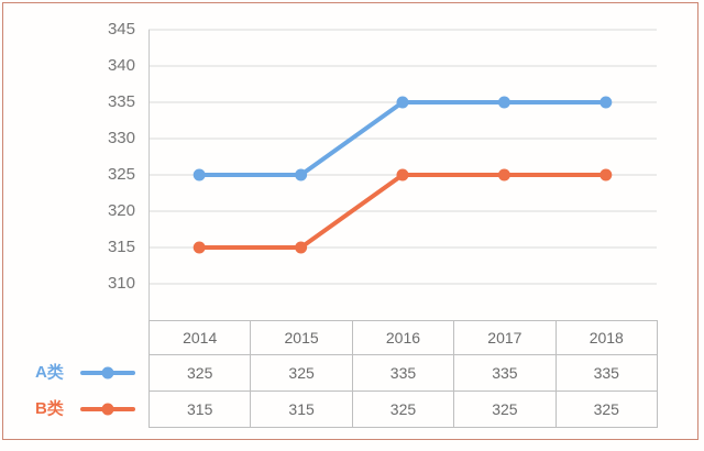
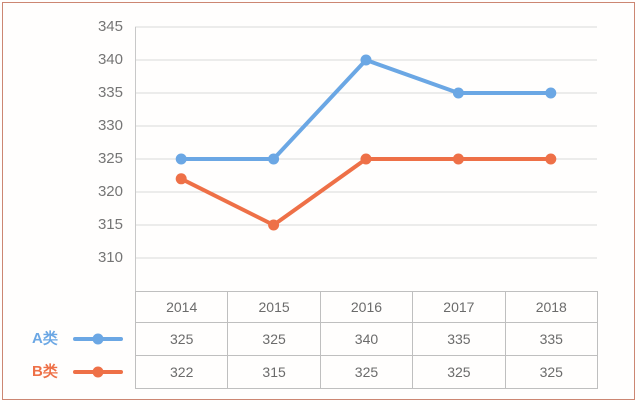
B类/2014: 315 -> 322
A类/2016: 335 -> 340
